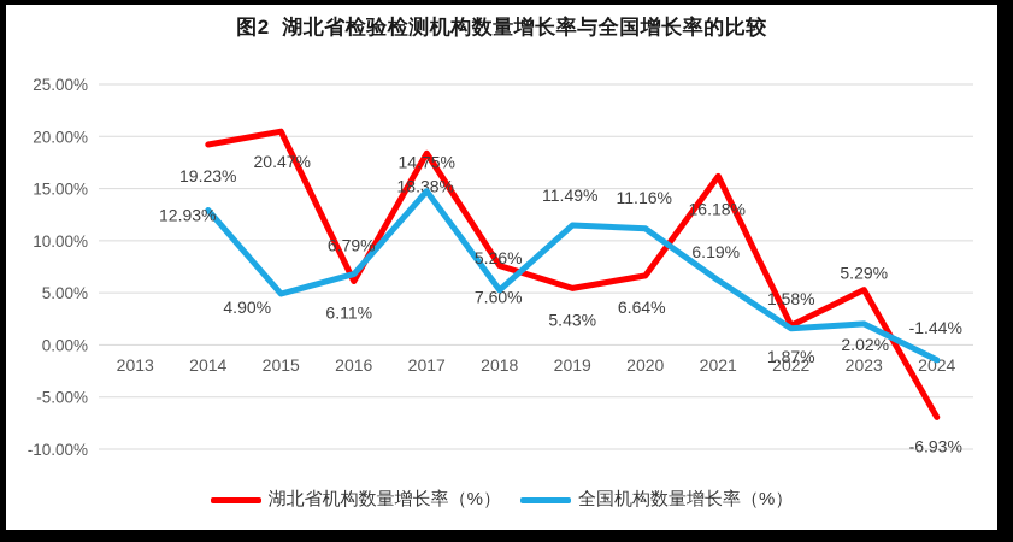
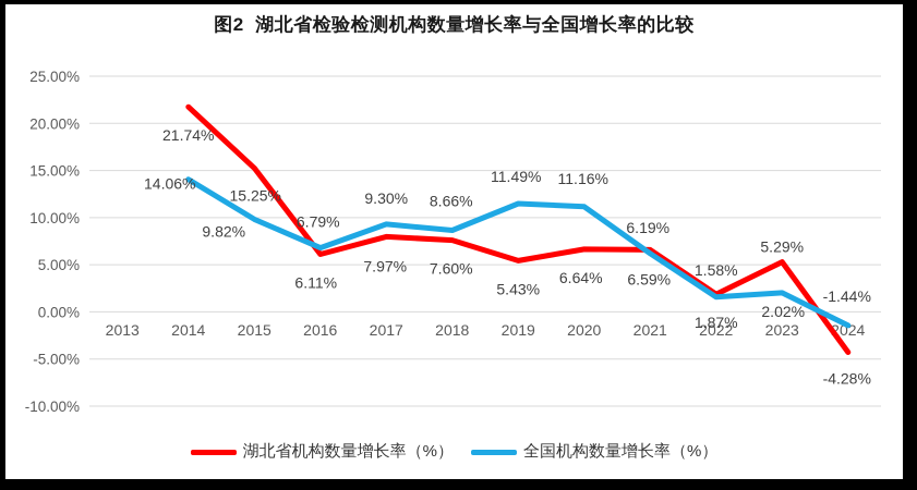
湖北省机构数量增长率（%）/2014: 19.23% -> 21.74%
全国机构数量增长率（%）/2014: 12.93% -> 14.06%
湖北省机构数量增长率（%）/2015: 20.47% -> 15.25%
全国机构数量增长率（%）/2015: 4.90% -> 9.82%
湖北省机构数量增长率（%）/2017: 18.38% -> 7.97%
全国机构数量增长率（%）/2017: 14.75% -> 9.30%
全国机构数量增长率（%）/2018: 5.26% -> 8.66%
湖北省机构数量增长率（%）/2021: 16.18% -> 6.59%
湖北省机构数量增长率（%）/2024: -6.93% -> -4.28%
